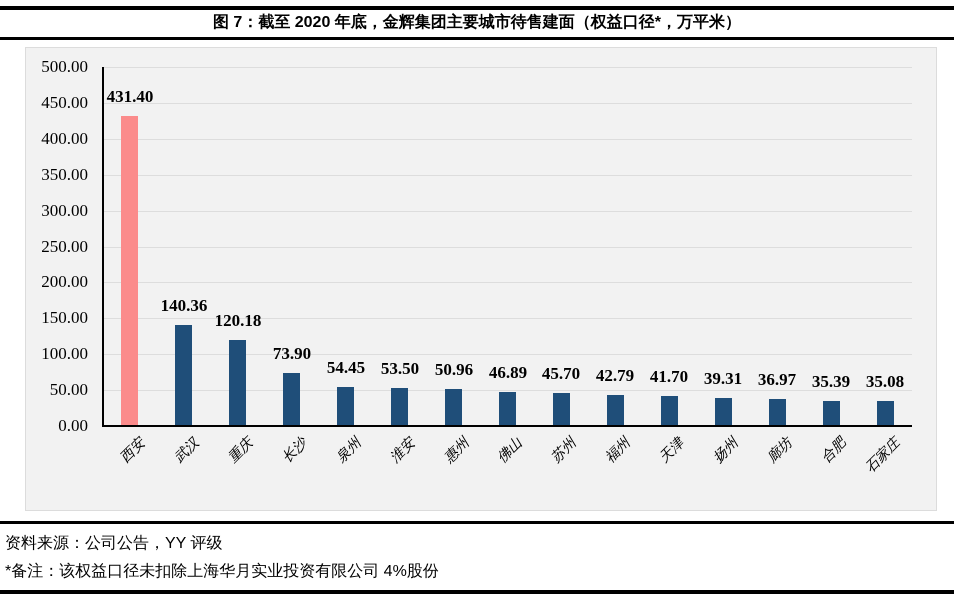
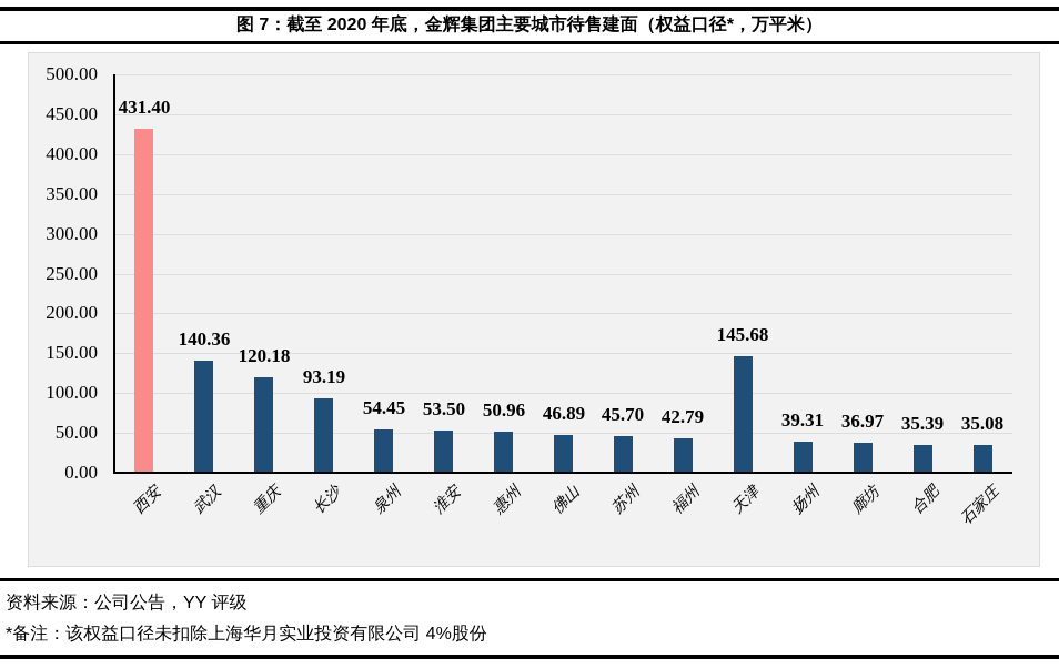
长沙: 73.90 -> 93.19
天津: 41.70 -> 145.68
